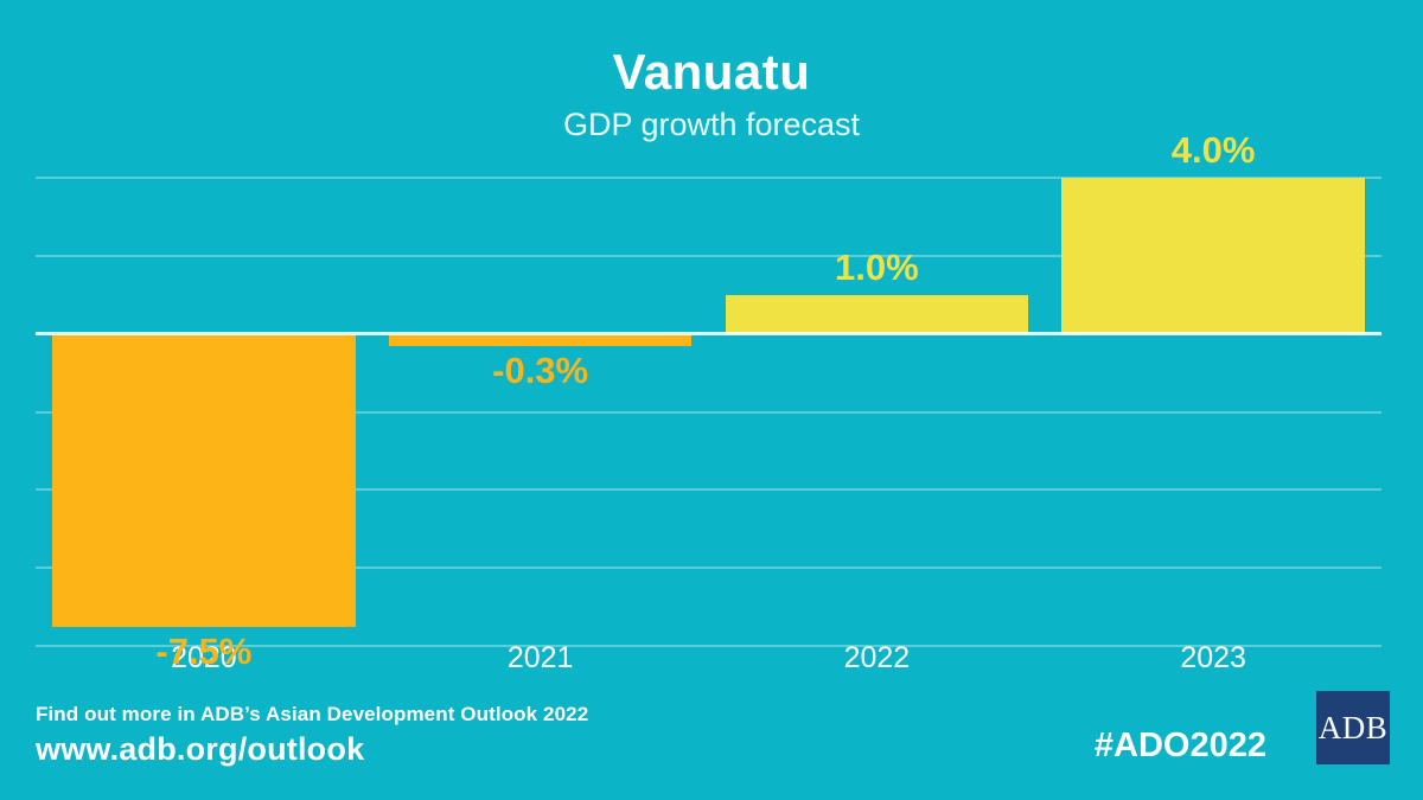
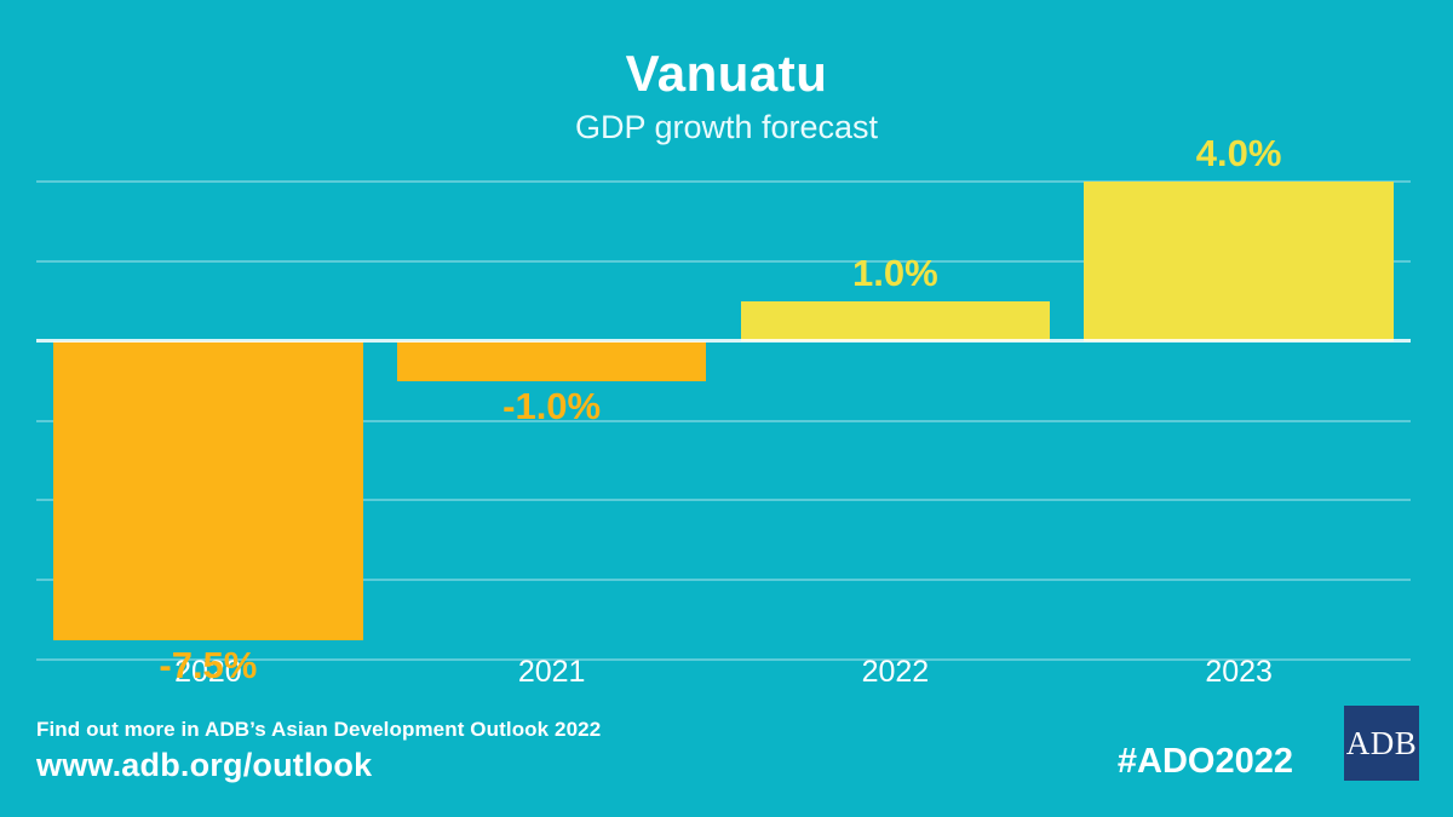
2021: -0.3% -> -1.0%
